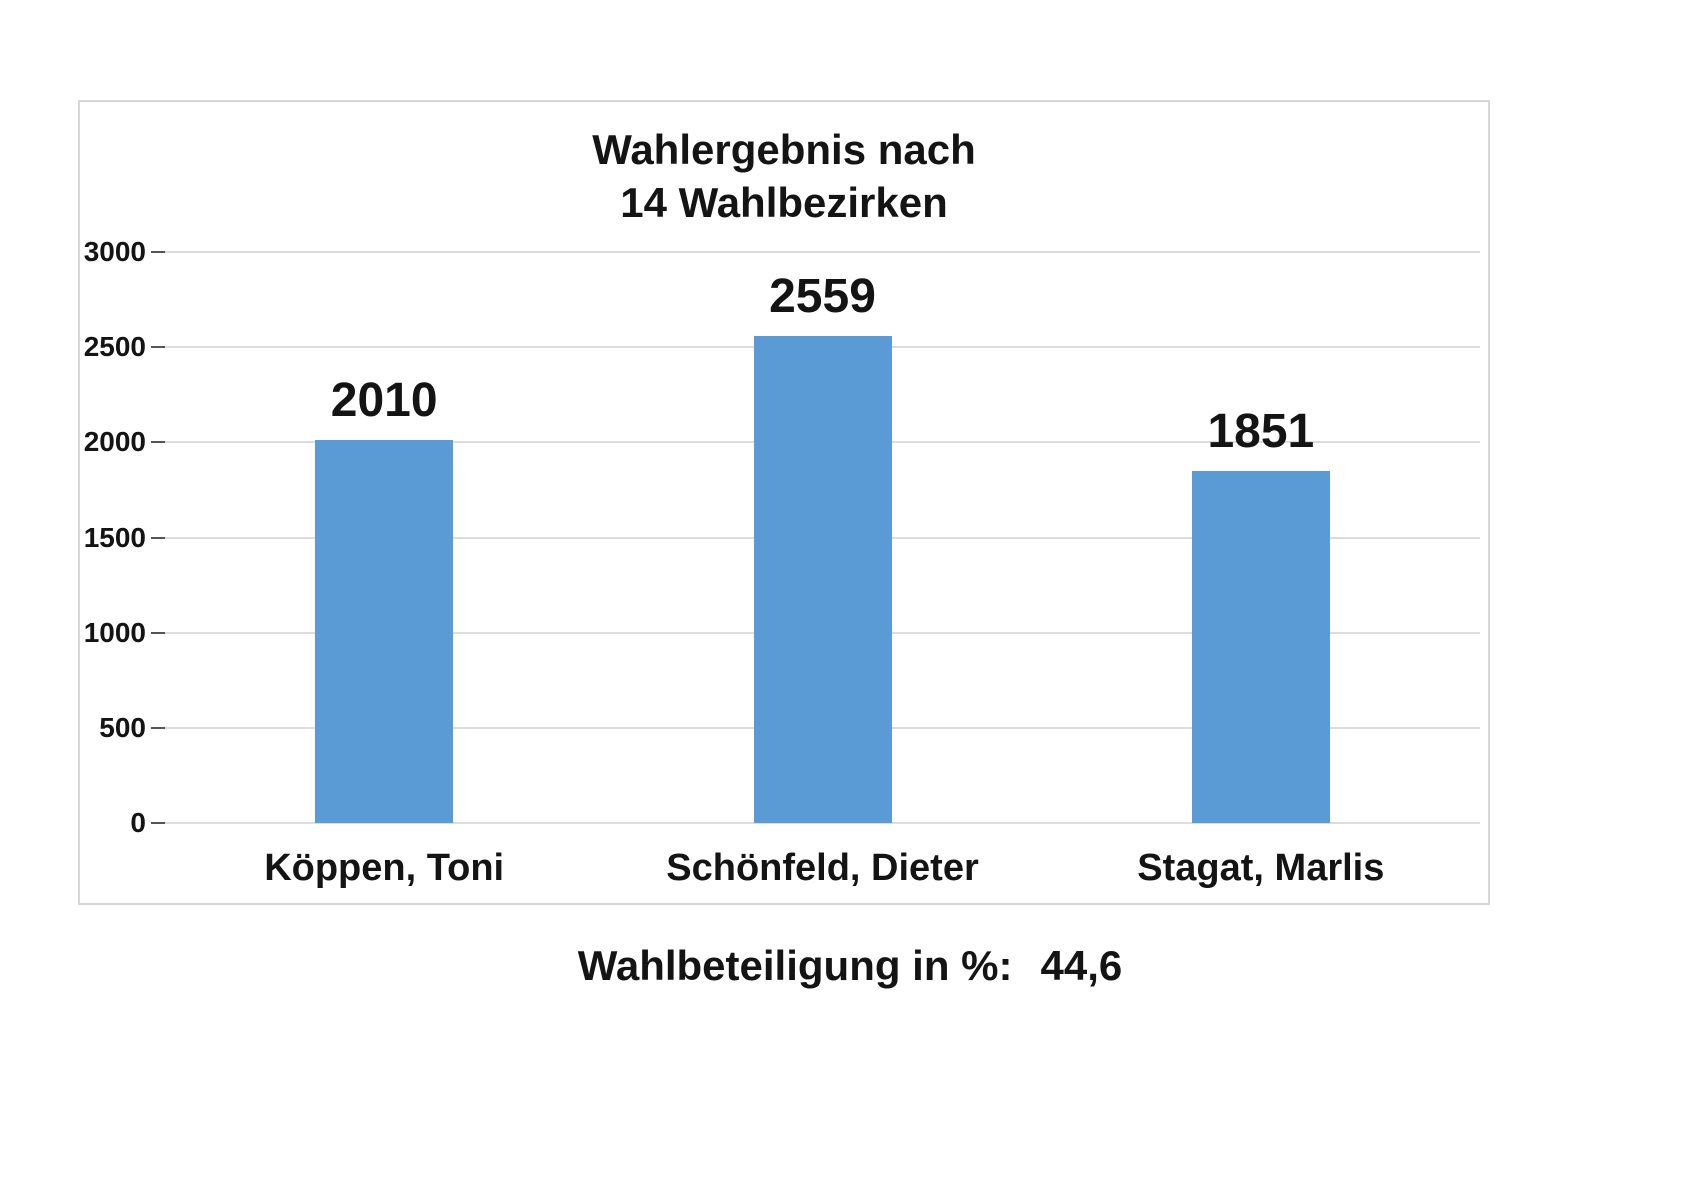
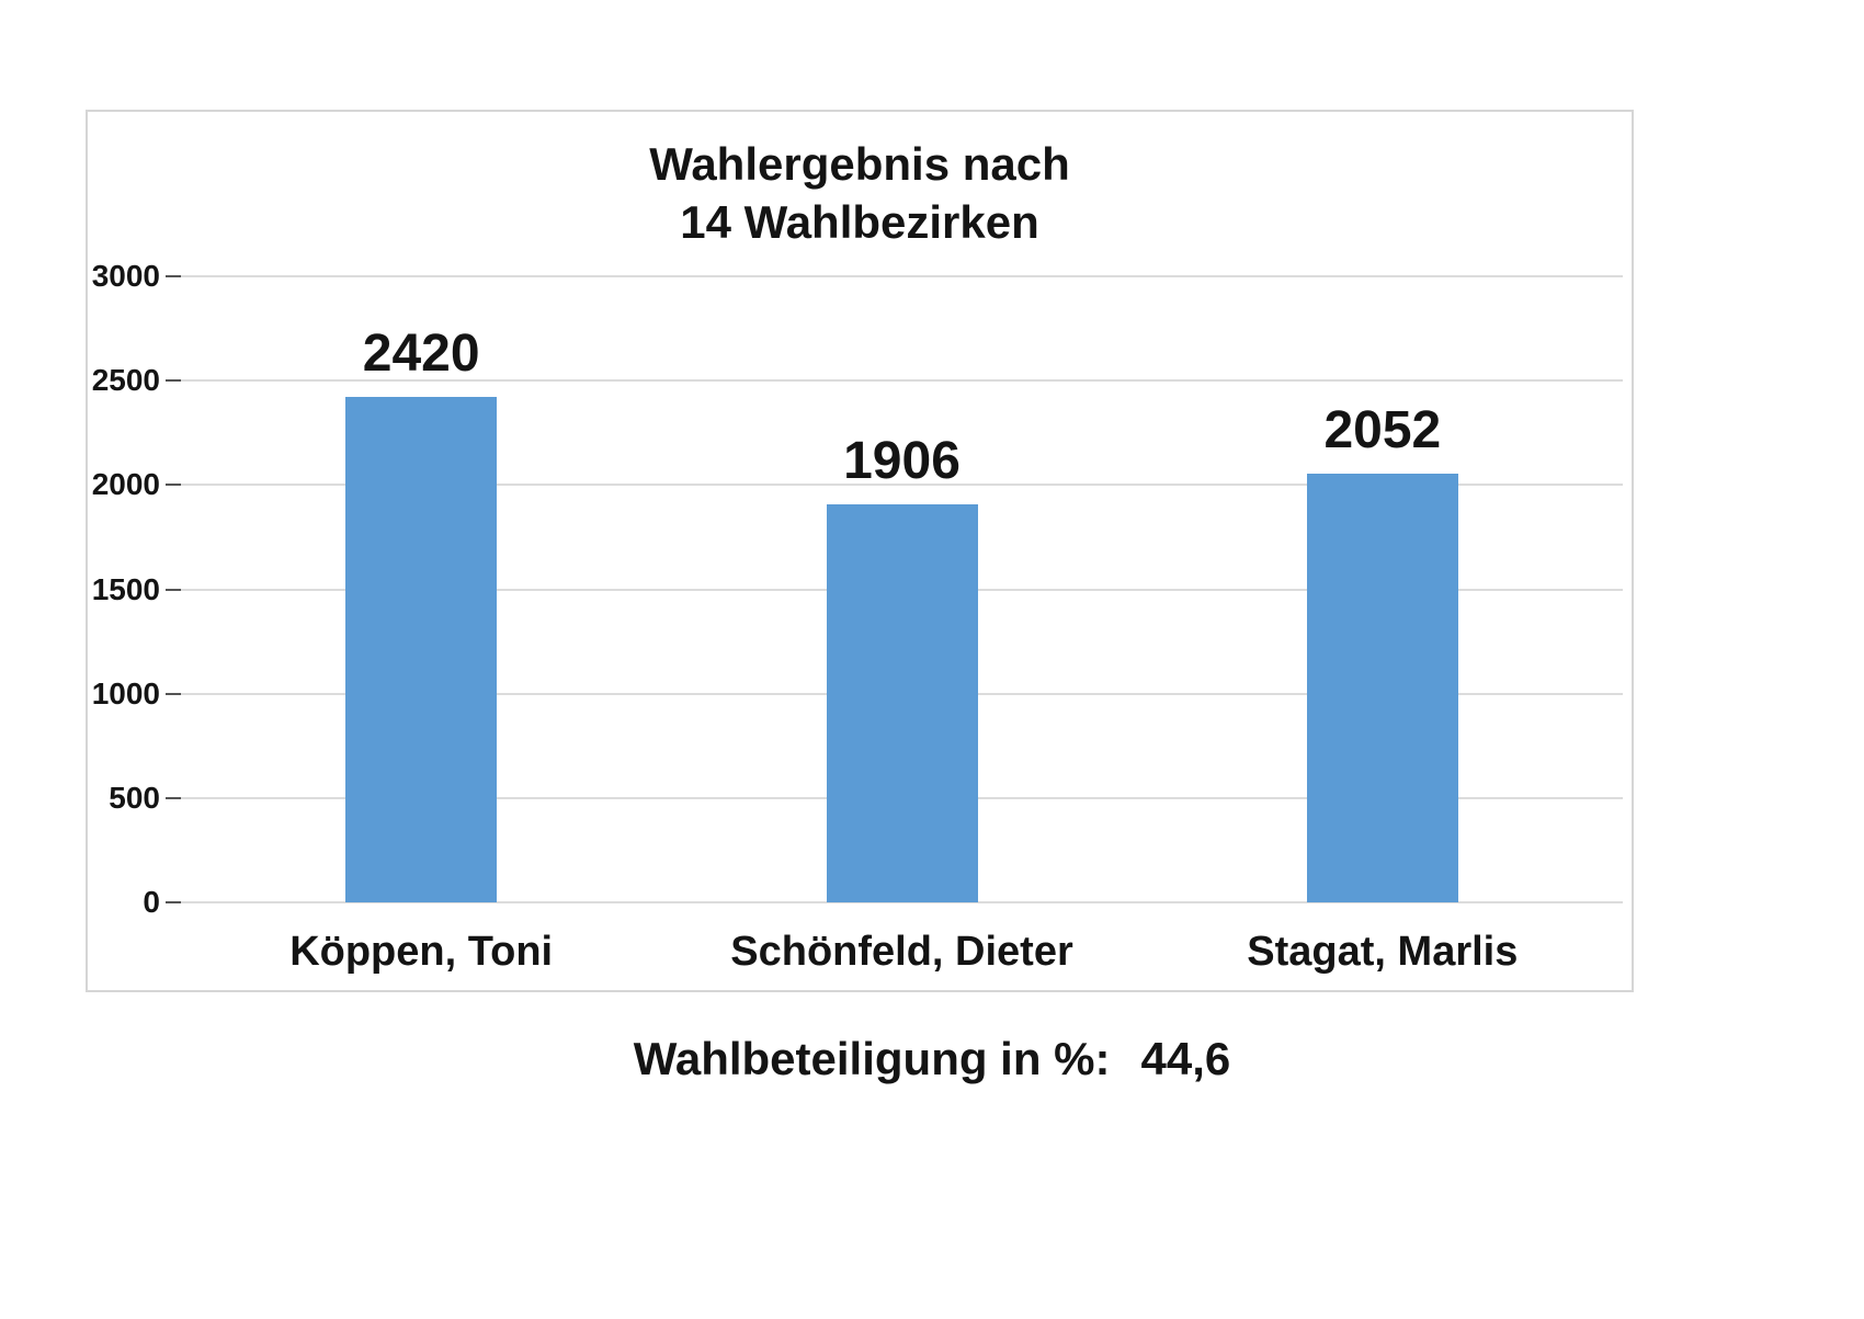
Köppen, Toni: 2010 -> 2420
Schönfeld, Dieter: 2559 -> 1906
Stagat, Marlis: 1851 -> 2052
